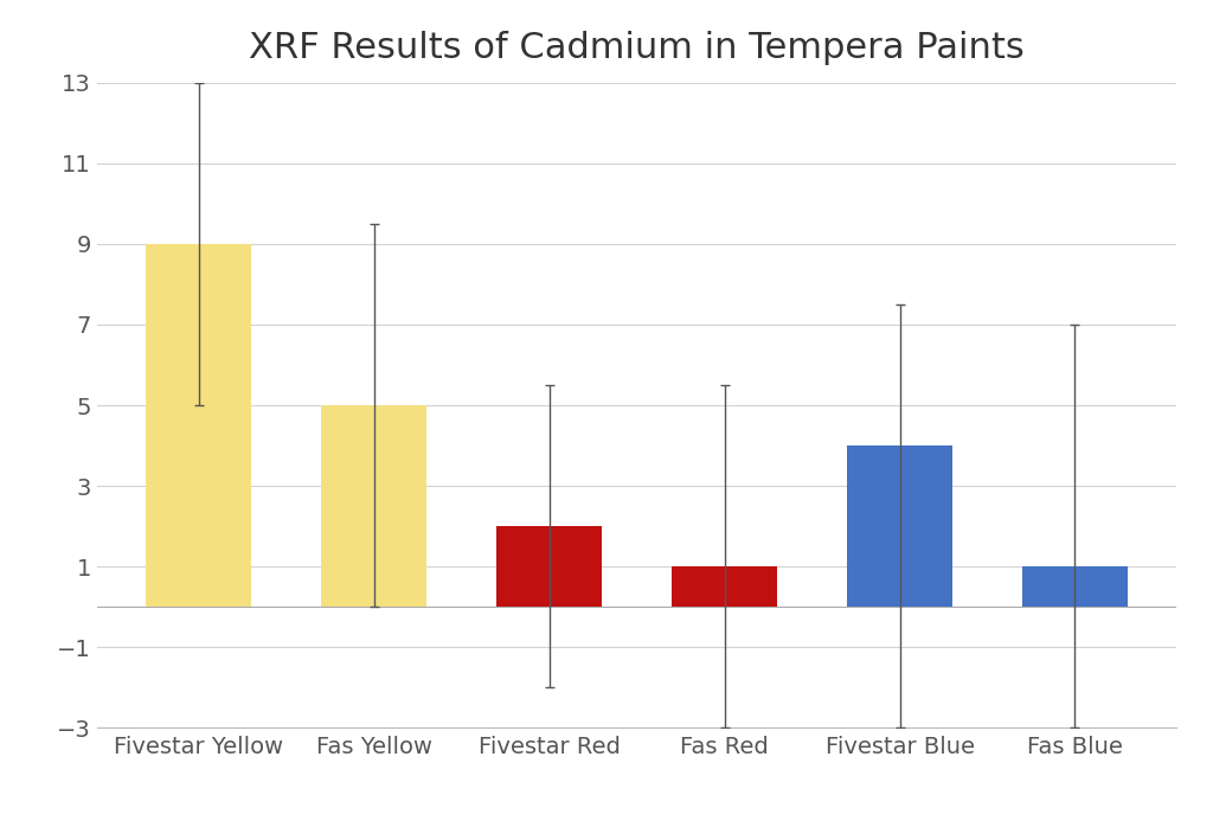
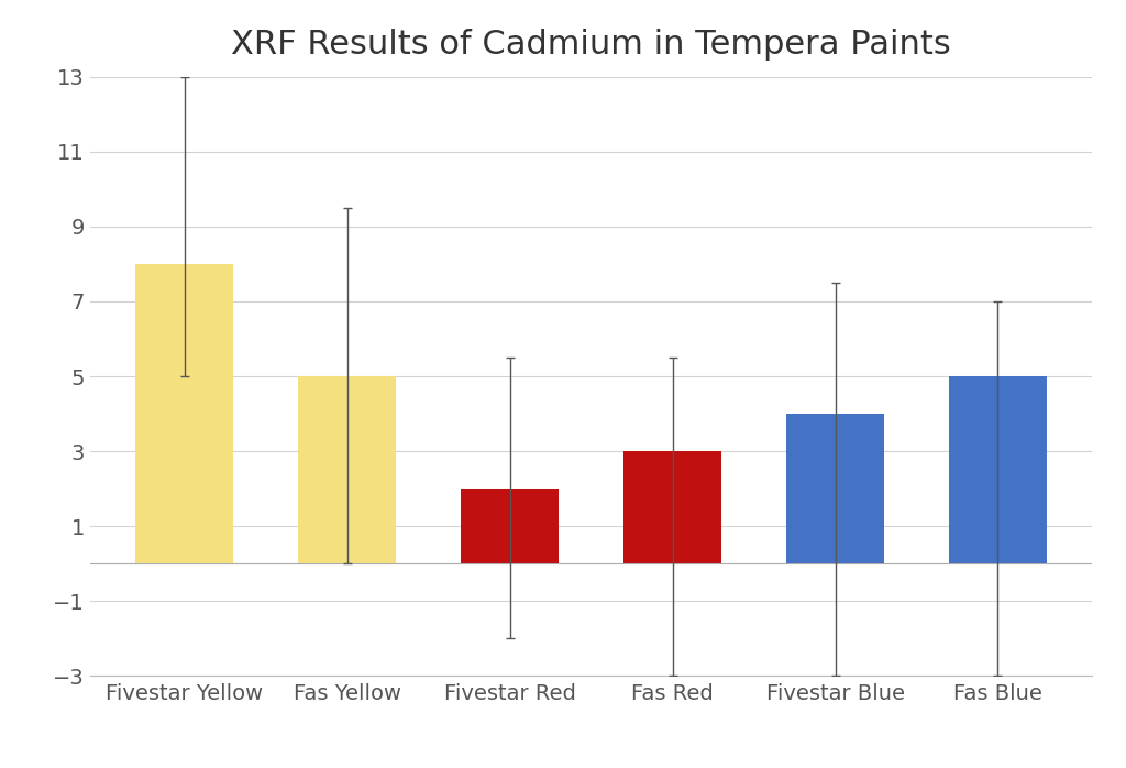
Fivestar Yellow: 9 -> 8
Fas Red: 1 -> 3
Fas Blue: 1 -> 5
